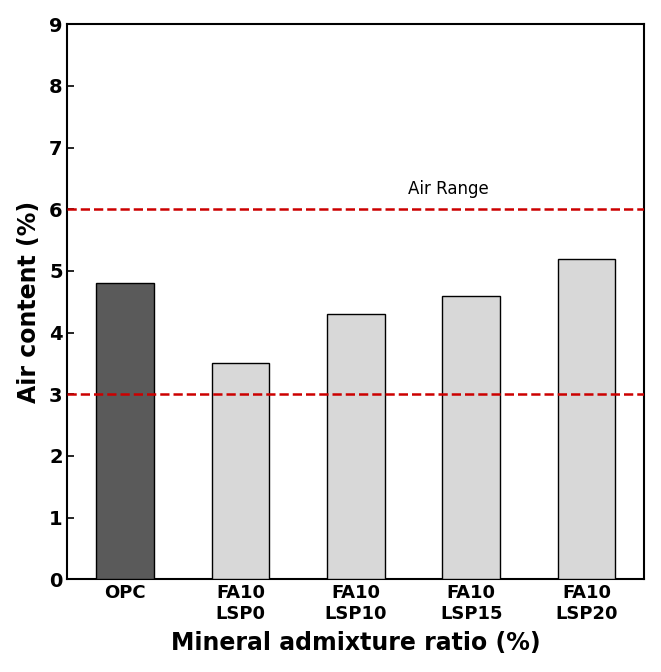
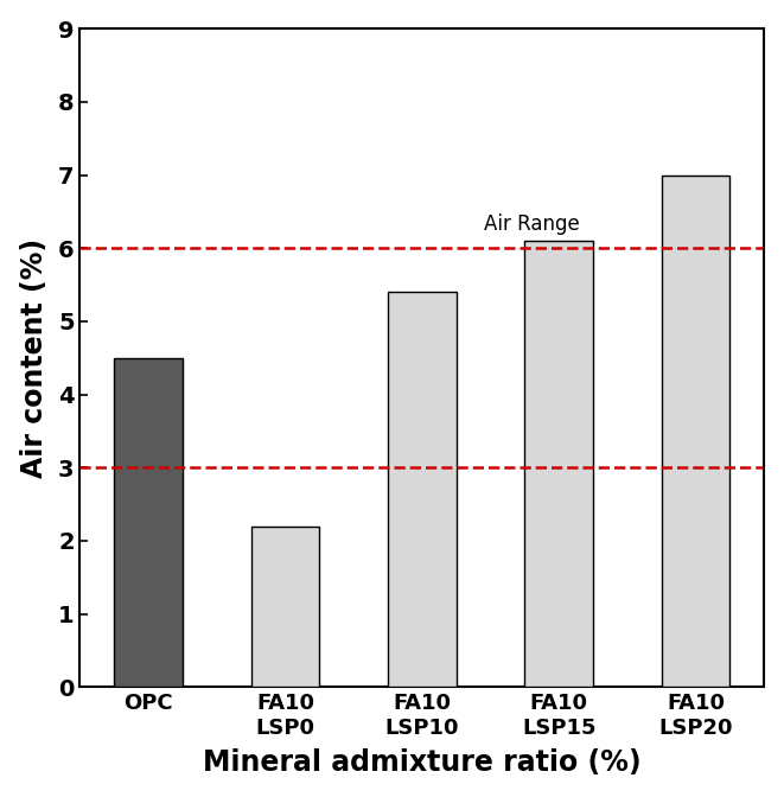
OPC: 4.8 -> 4.5
FA10 LSP0: 3.5 -> 2.2
FA10 LSP10: 4.3 -> 5.4
FA10 LSP15: 4.6 -> 6.1
FA10 LSP20: 5.2 -> 7.0
